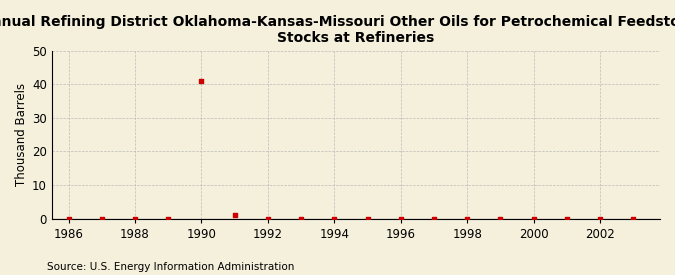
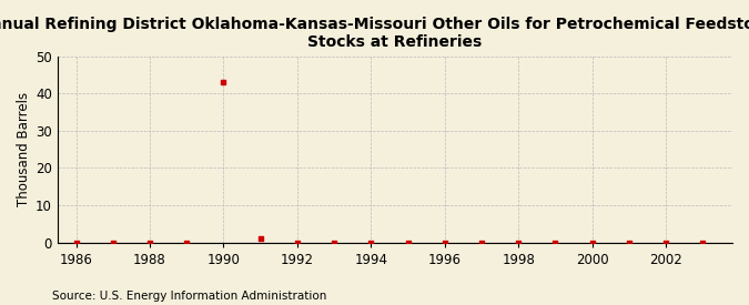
1990: 41 -> 43
